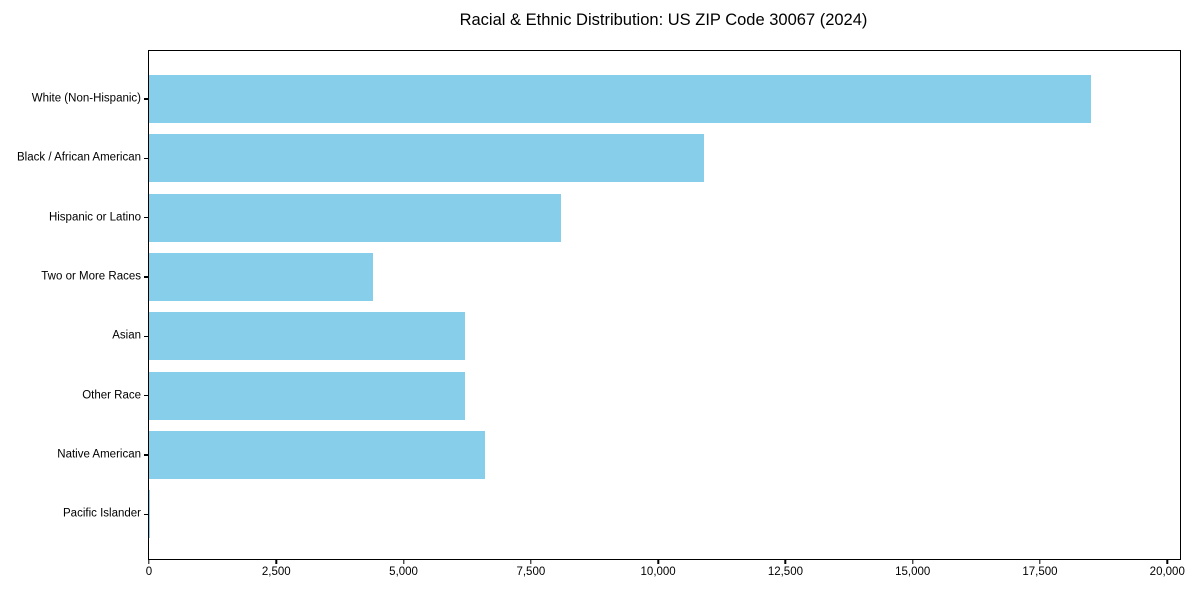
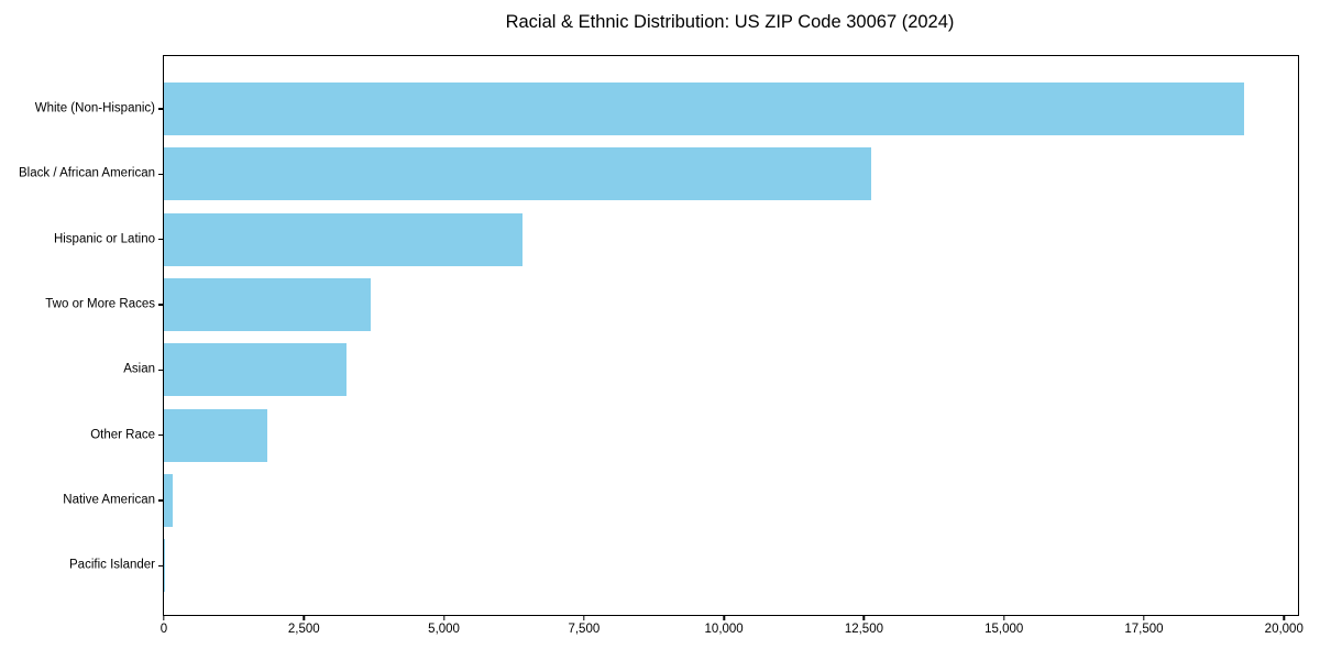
White (Non-Hispanic): 18500 -> 19300
Black / African American: 10900 -> 12600
Hispanic or Latino: 8100 -> 6400
Two or More Races: 4400 -> 3700
Asian: 6200 -> 3300
Other Race: 6200 -> 1800
Native American: 6600 -> 200
